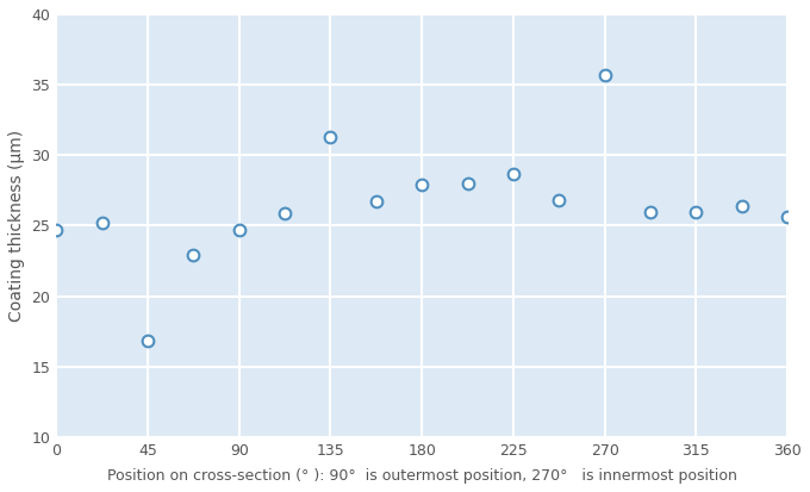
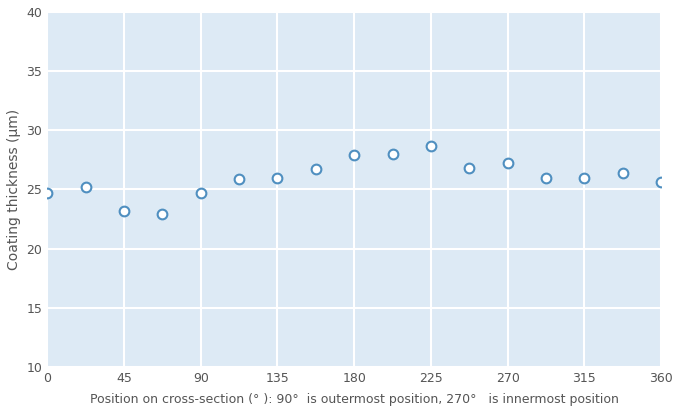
45: 16.8 -> 23.2
135: 31.3 -> 26.0
270: 35.7 -> 27.2
